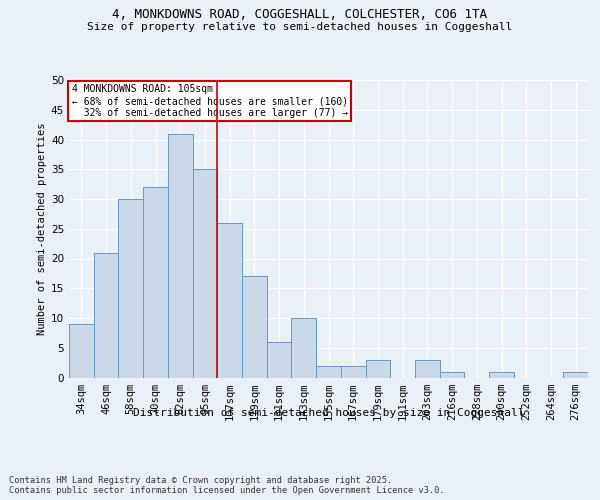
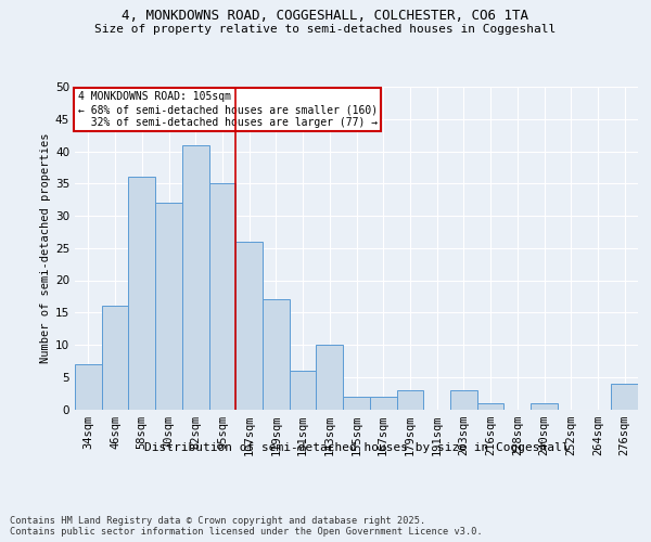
34sqm: 9 -> 7
46sqm: 21 -> 16
58sqm: 30 -> 36
276sqm: 1 -> 4
